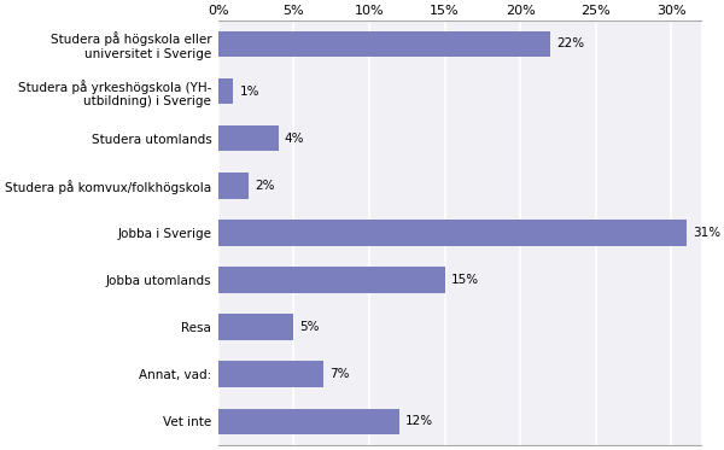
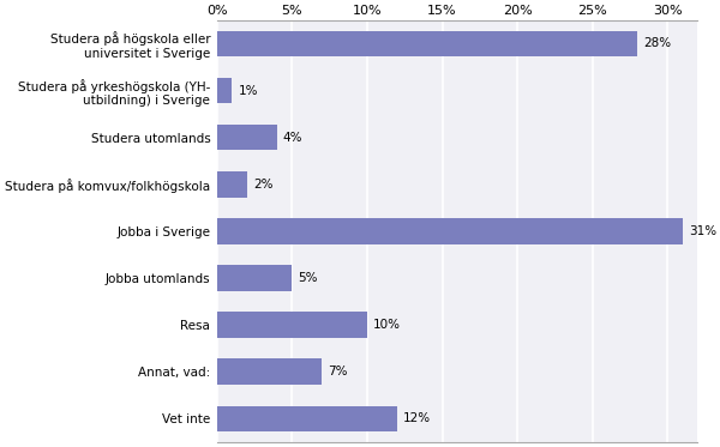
Studera på högskola eller universitet i Sverige: 22% -> 28%
Jobba utomlands: 15% -> 5%
Resa: 5% -> 10%
